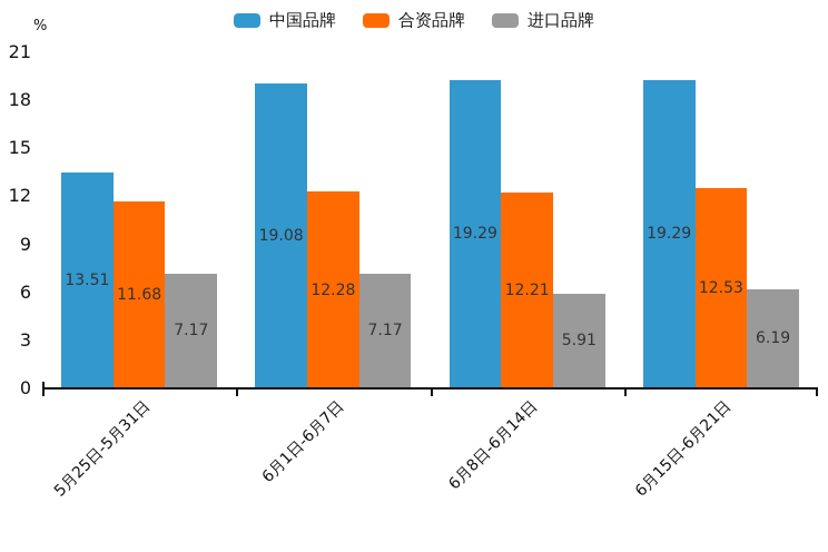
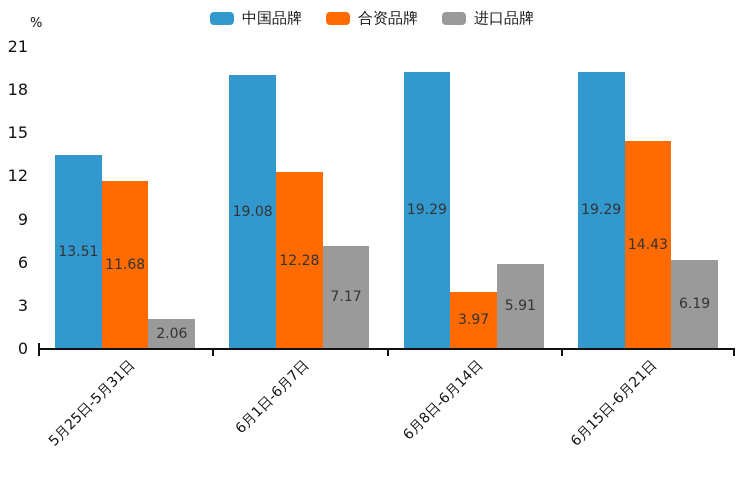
进口品牌/5月25日-5月31日: 7.17 -> 2.06
合资品牌/6月8日-6月14日: 12.21 -> 3.97
合资品牌/6月15日-6月21日: 12.53 -> 14.43
